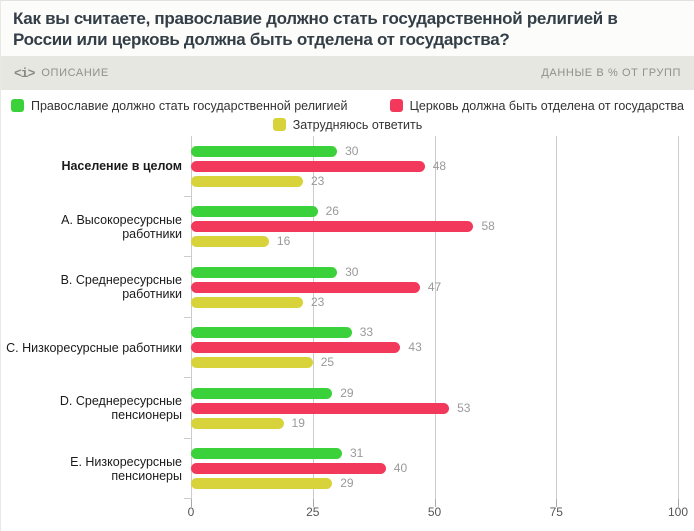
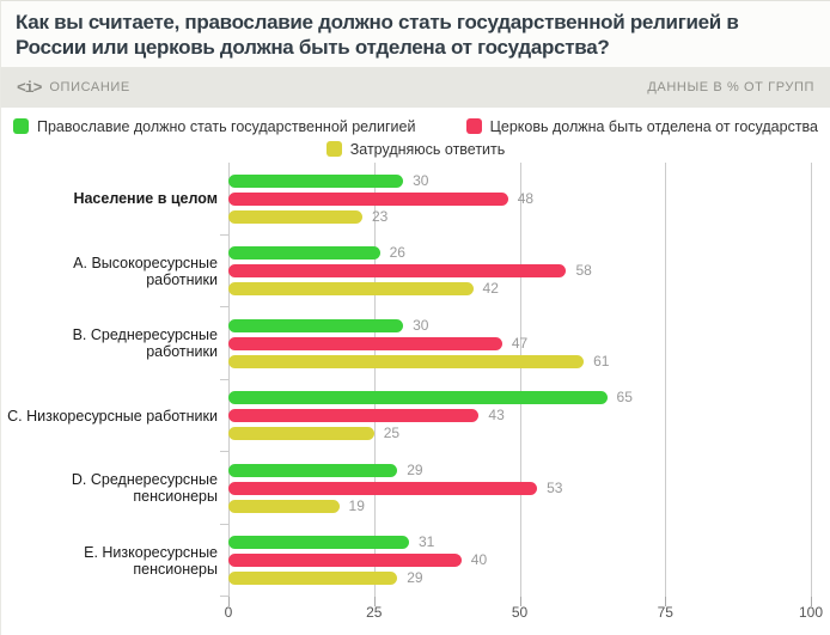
Затрудняюсь ответить/A. Высокоресурсные работники: 16 -> 42
Затрудняюсь ответить/B. Среднересурсные работники: 23 -> 61
Православие должно стать государственной религией/C. Низкоресурсные работники: 33 -> 65
